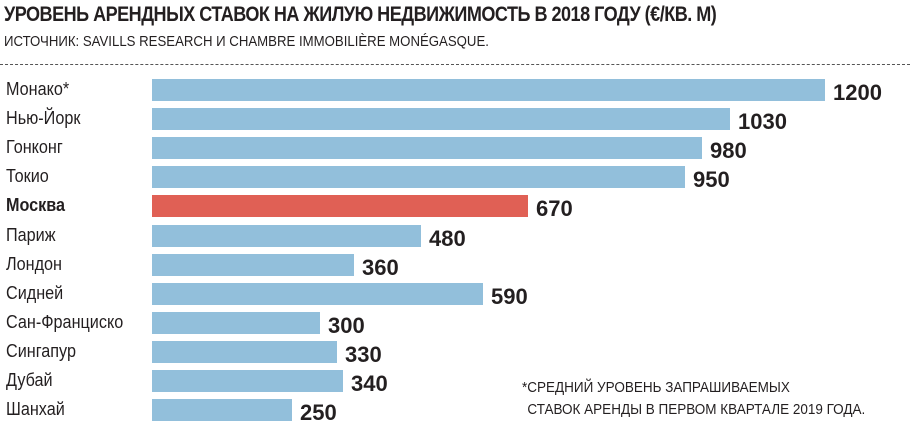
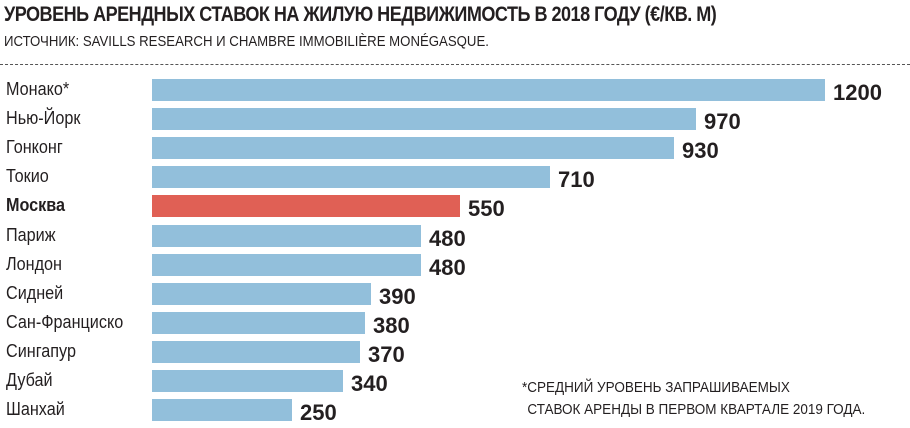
Нью-Йорк: 1030 -> 970
Гонконг: 980 -> 930
Токио: 950 -> 710
Москва: 670 -> 550
Лондон: 360 -> 480
Сидней: 590 -> 390
Сан-Франциско: 300 -> 380
Сингапур: 330 -> 370
